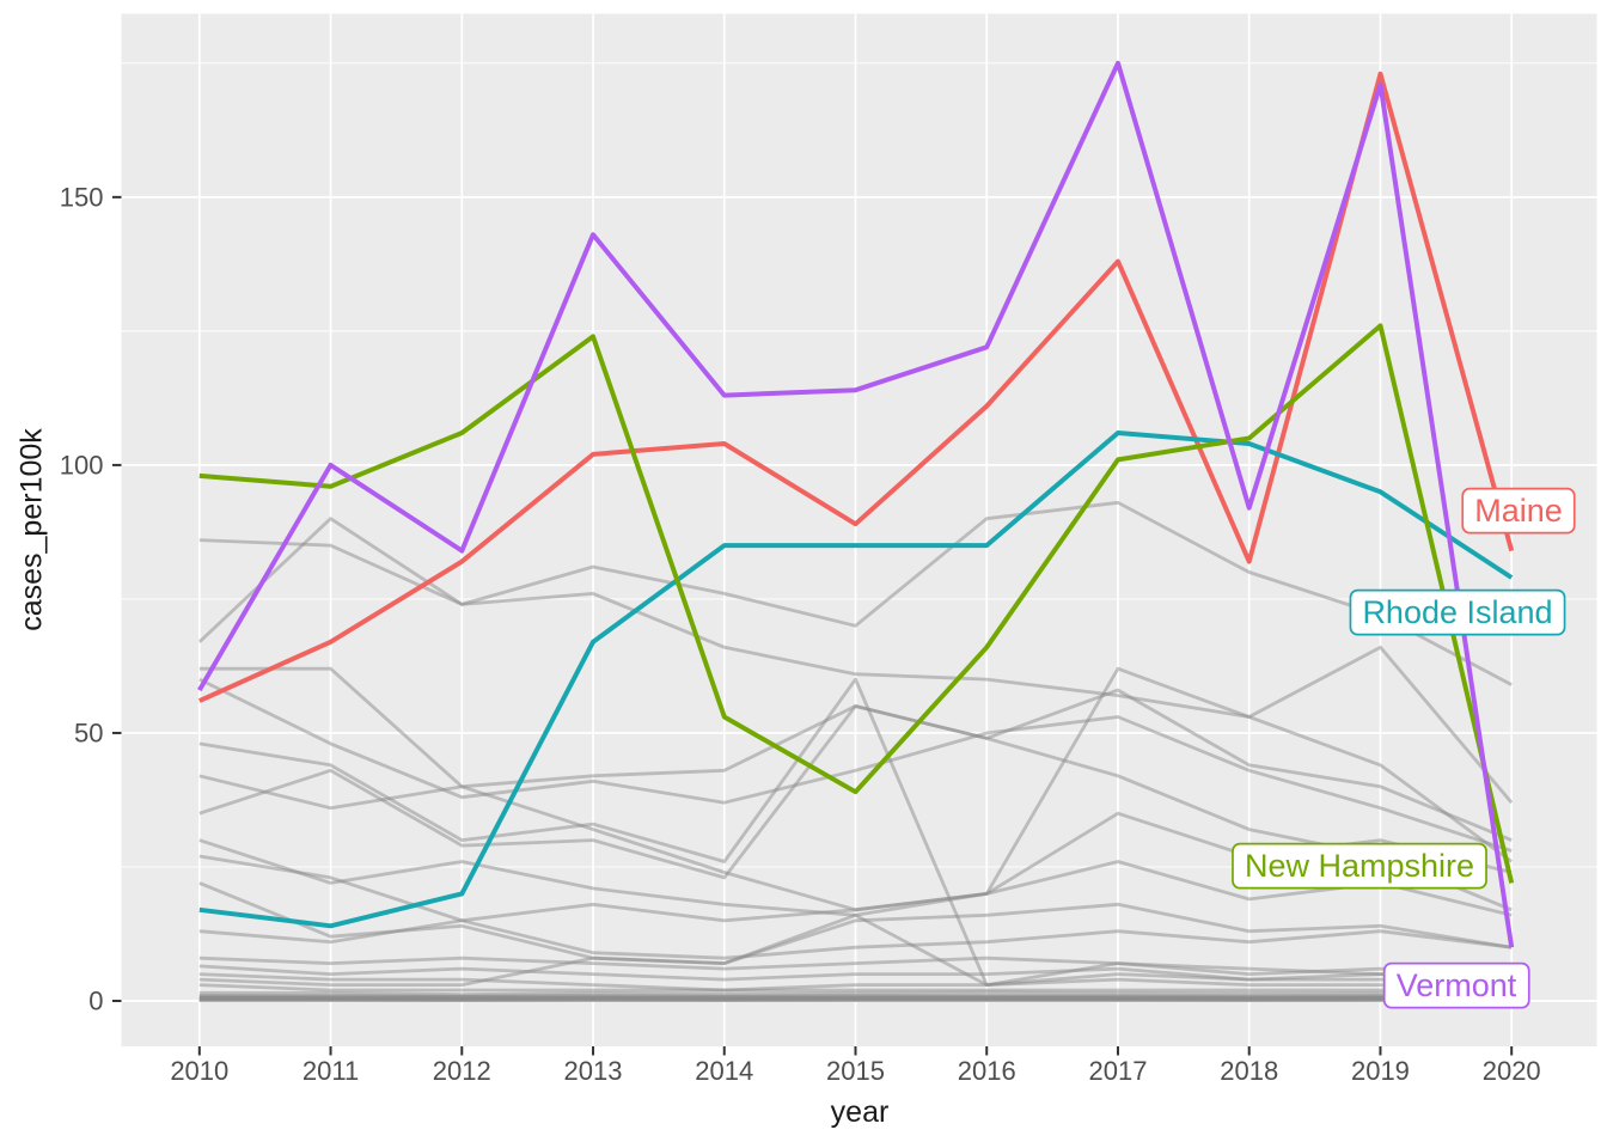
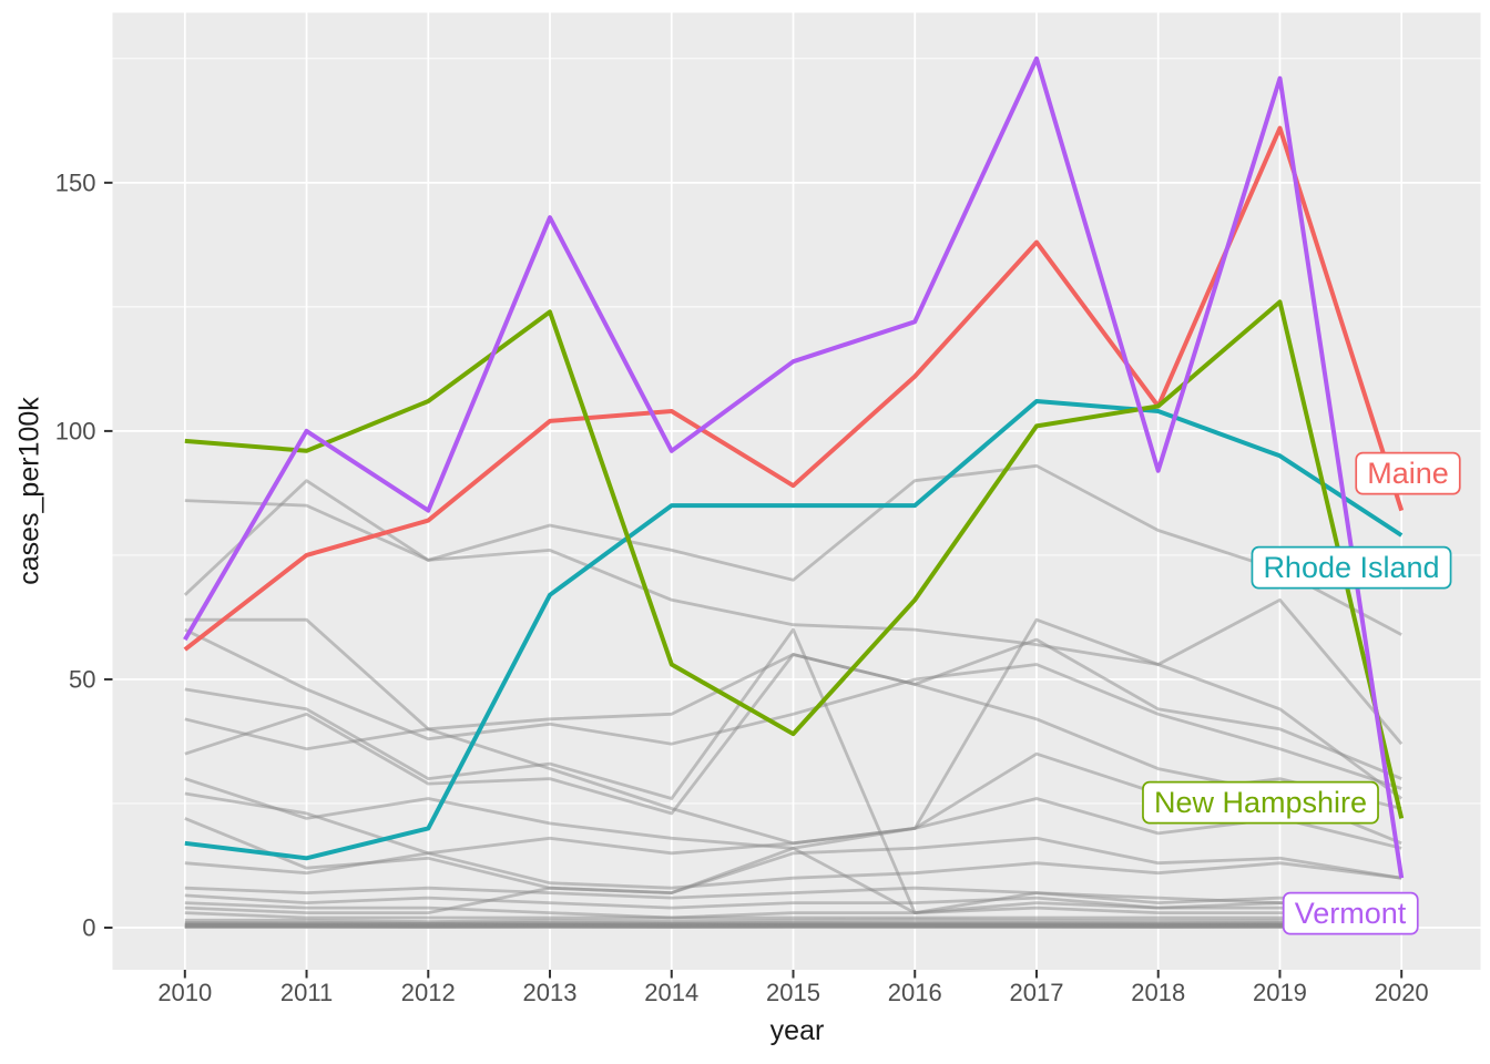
Maine/2011: 67 -> 75
Vermont/2014: 113 -> 96
Maine/2018: 82 -> 105
Maine/2019: 173 -> 161
